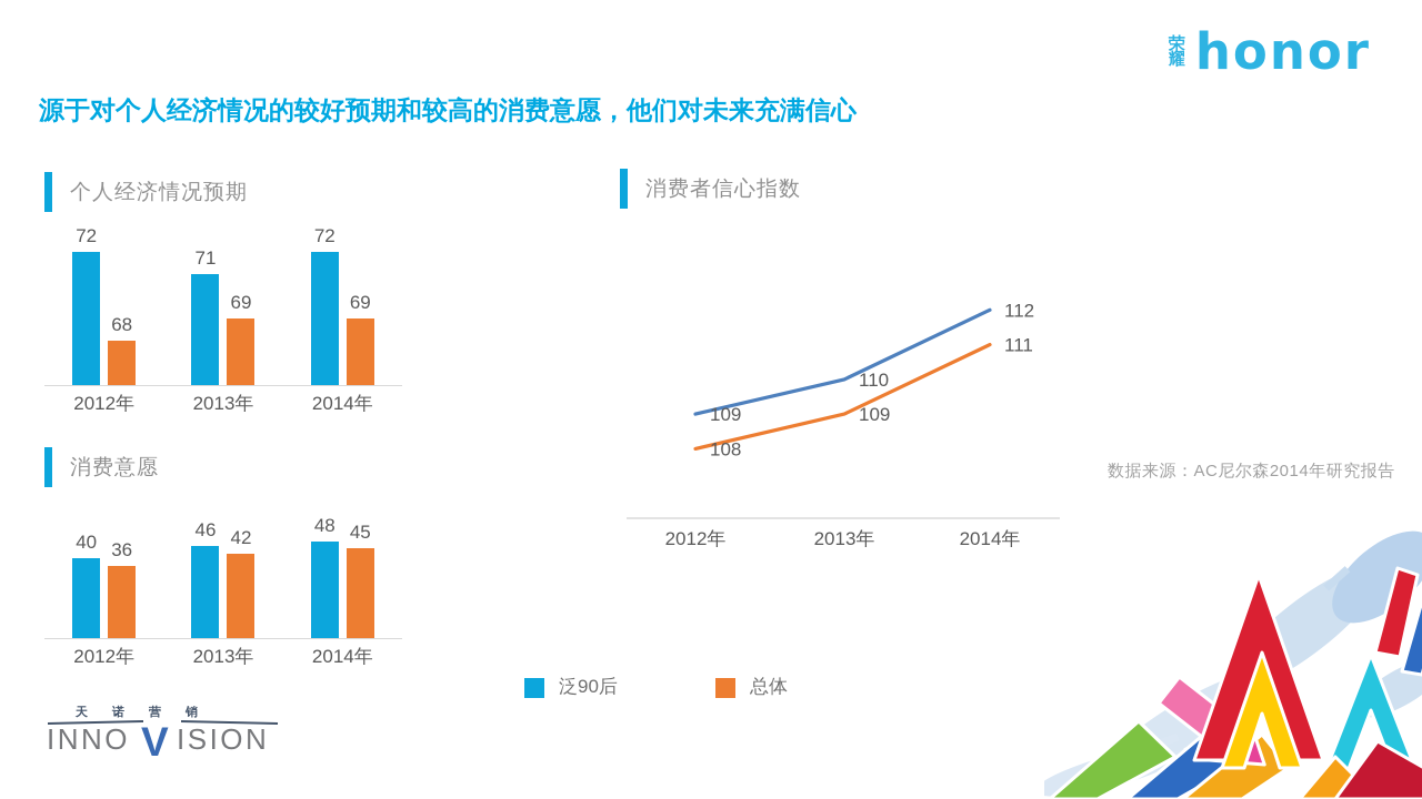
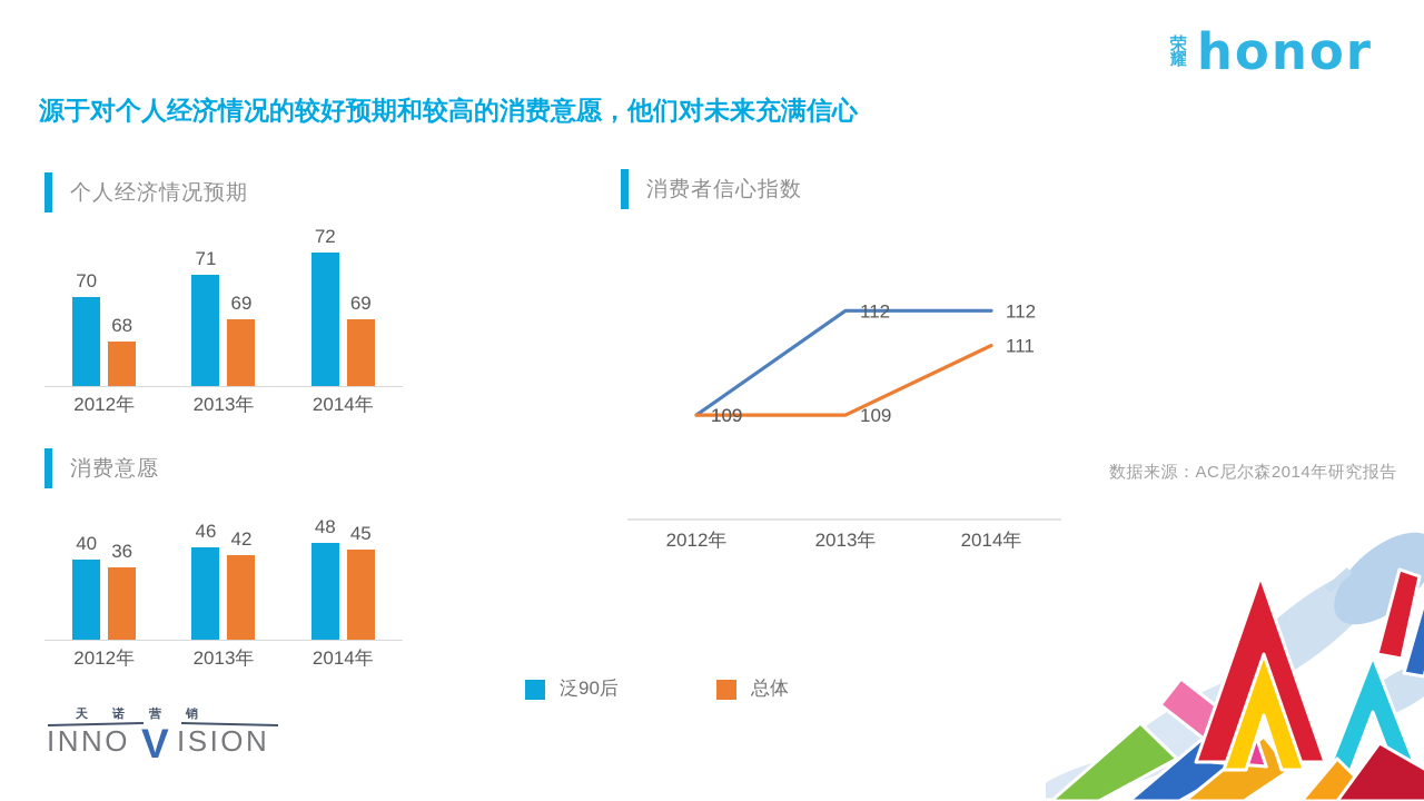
个人经济情况预期/泛90后/2012年: 72 -> 70
消费者信心指数/总体/2012年: 108 -> 109
消费者信心指数/泛90后/2013年: 110 -> 112
